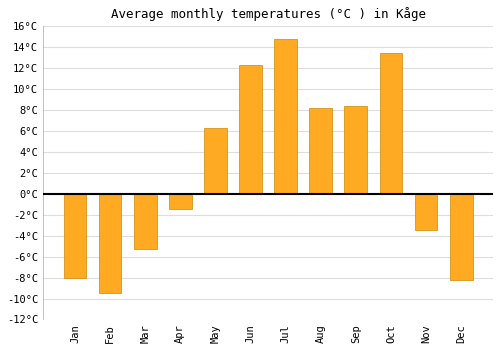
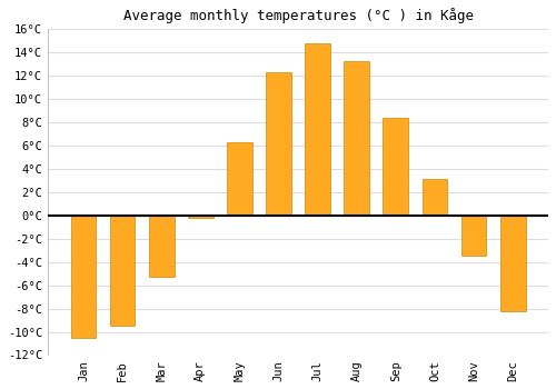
Jan: -8.0°C -> -10.5°C
Apr: -1.5°C -> -0.2°C
Aug: 8.2°C -> 13.3°C
Oct: 13.4°C -> 3.1°C
